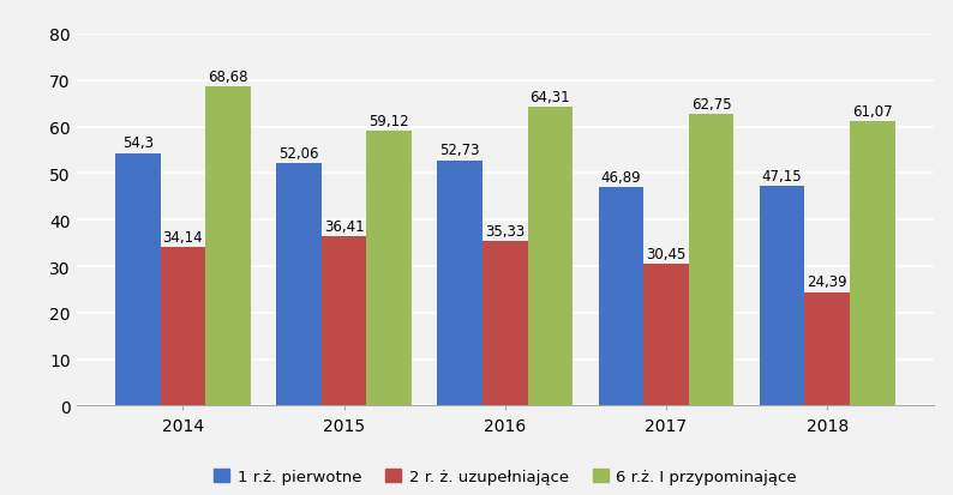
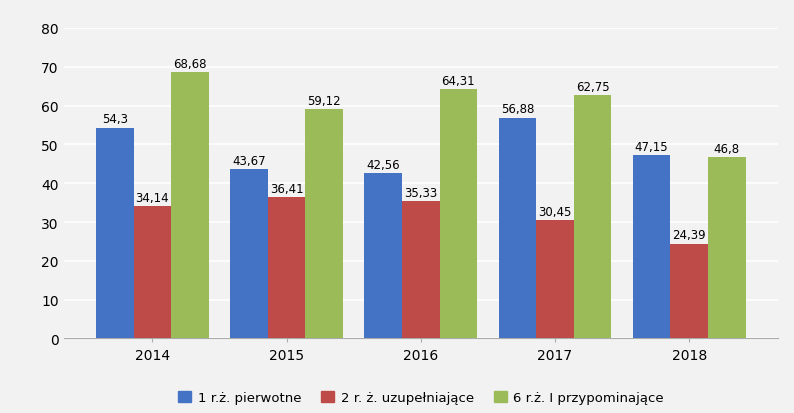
1 r.ż. pierwotne/2015: 52,06 -> 43,67
1 r.ż. pierwotne/2016: 52,73 -> 42,56
1 r.ż. pierwotne/2017: 46,89 -> 56,88
6 r.ż. I przypominające/2018: 61,07 -> 46,8
